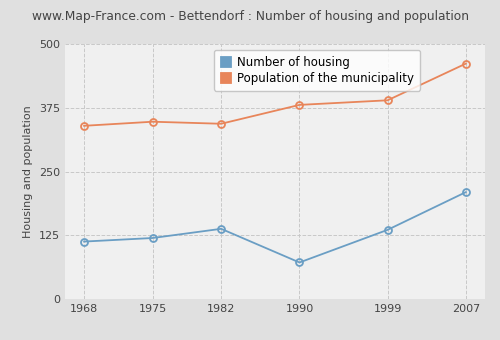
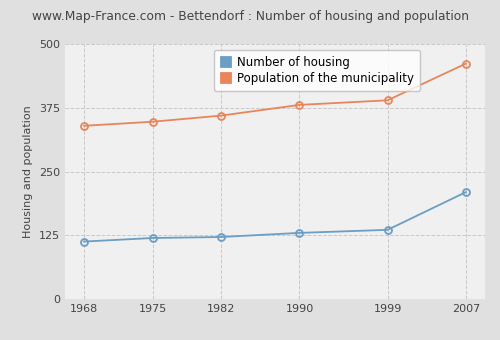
Number of housing/1982: 138 -> 122
Population of the municipality/1982: 344 -> 360
Number of housing/1990: 72 -> 130
